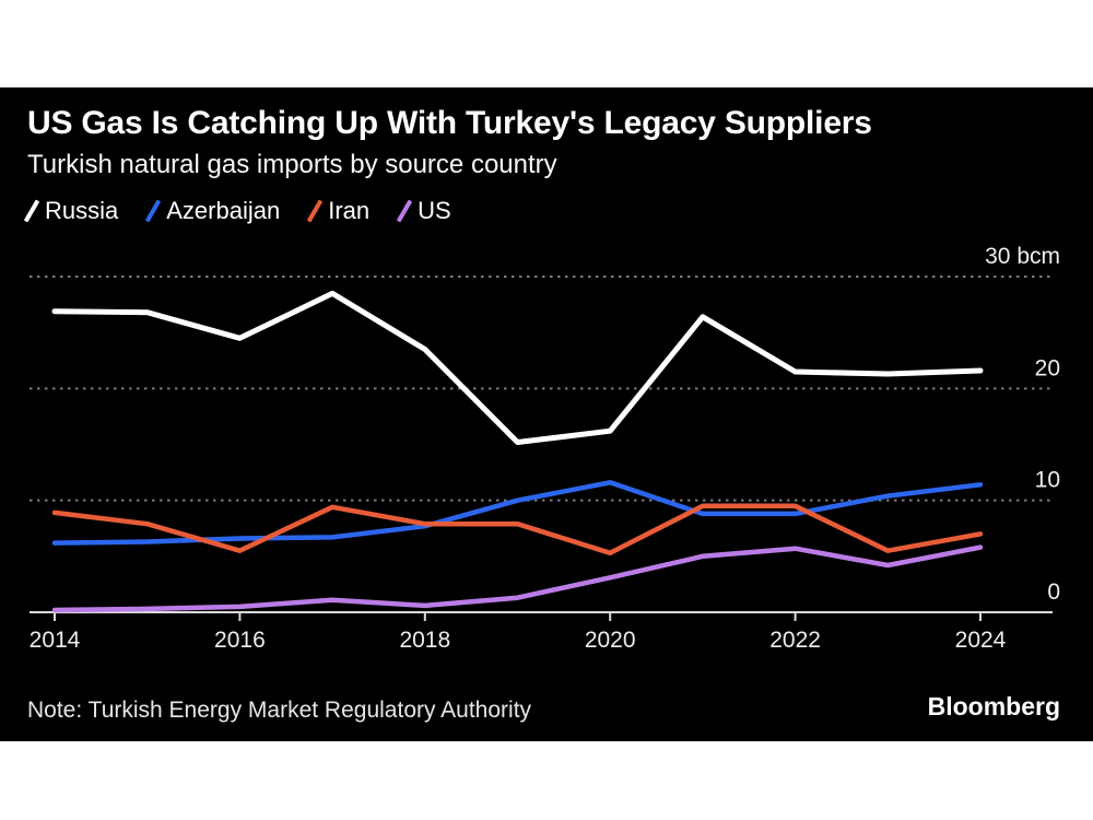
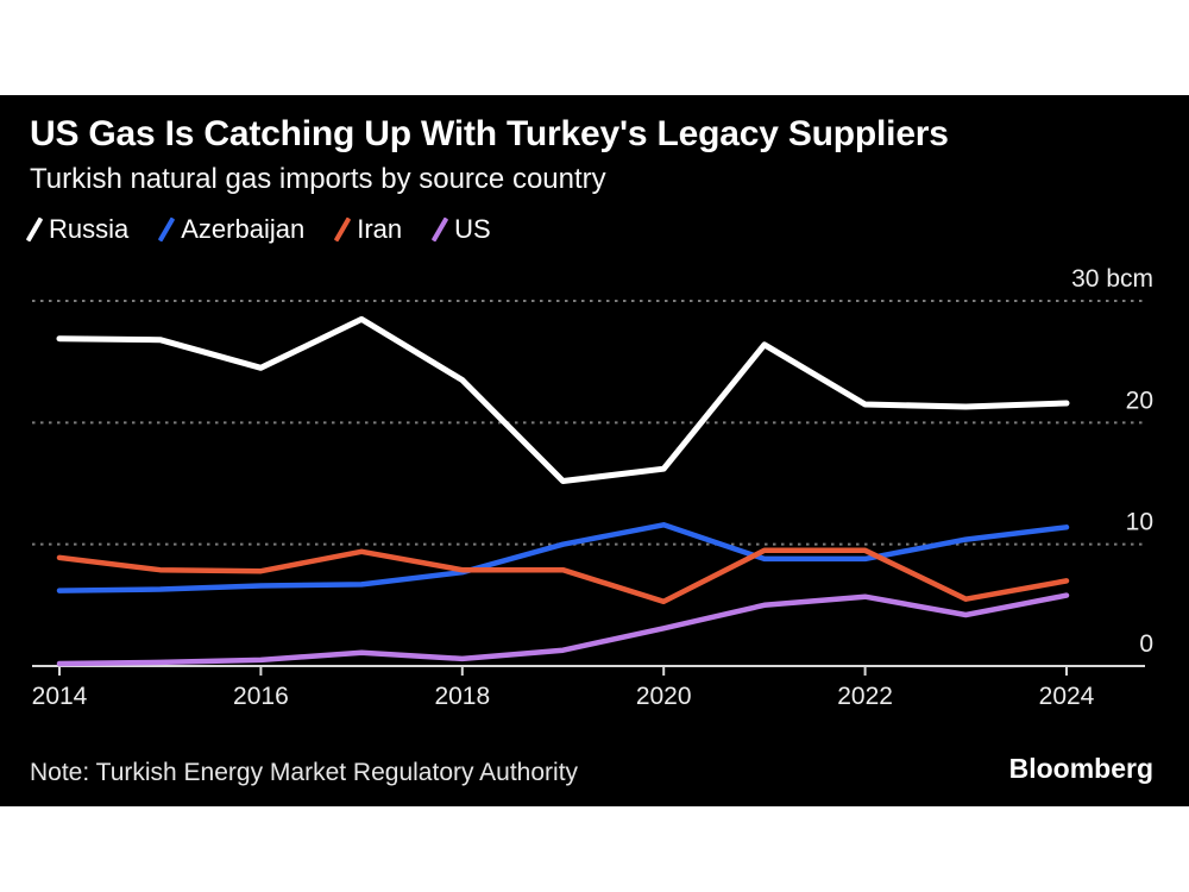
Iran/2016: 5.5 -> 7.8
